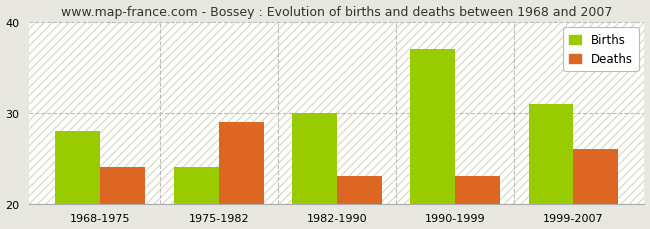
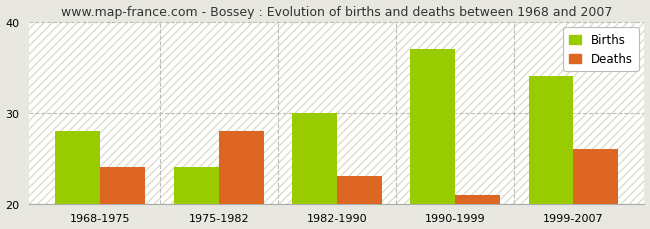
Deaths/1975-1982: 29 -> 28
Deaths/1990-1999: 23 -> 21
Births/1999-2007: 31 -> 34
